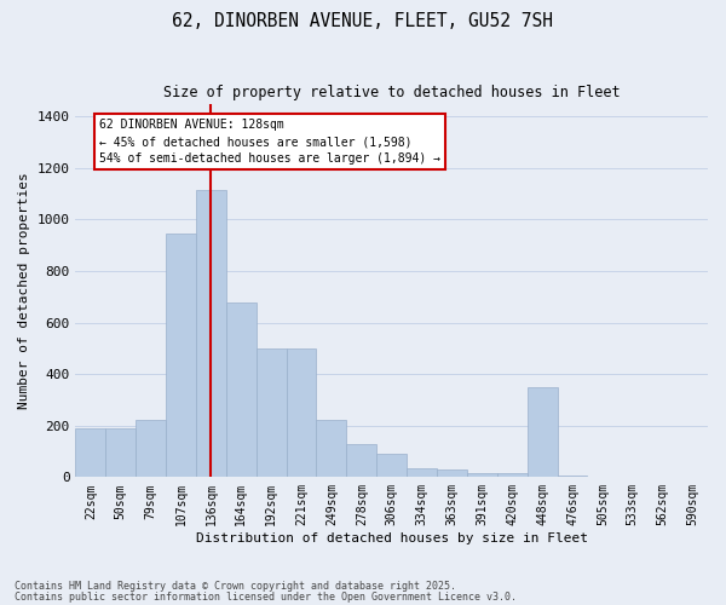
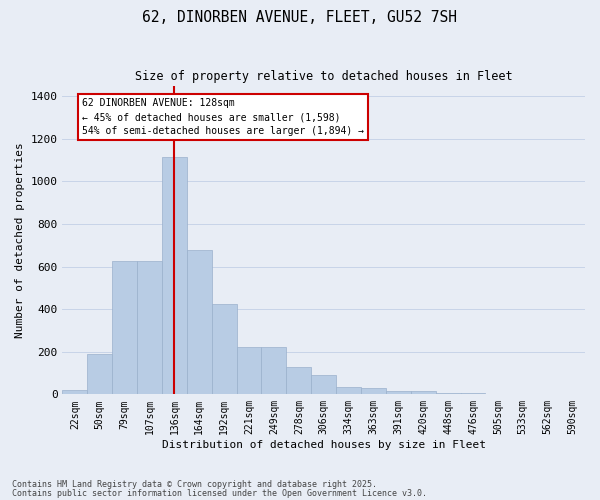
22sqm: 190 -> 20
79sqm: 220 -> 625
107sqm: 945 -> 625
192sqm: 500 -> 425
221sqm: 500 -> 220
448sqm: 350 -> 8
